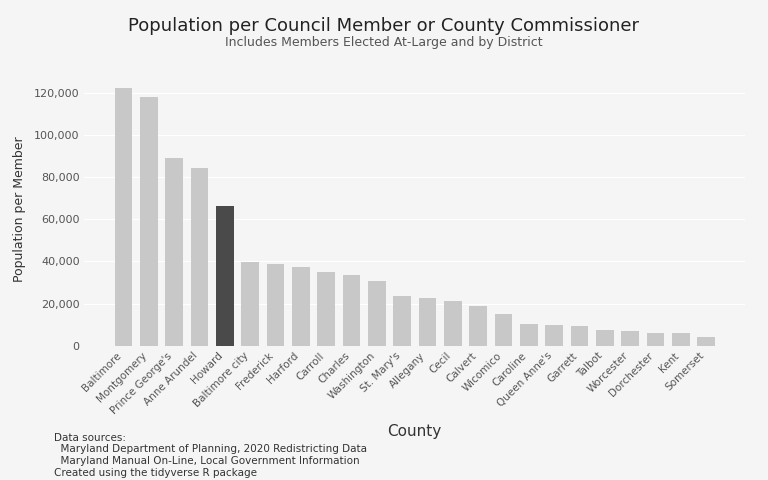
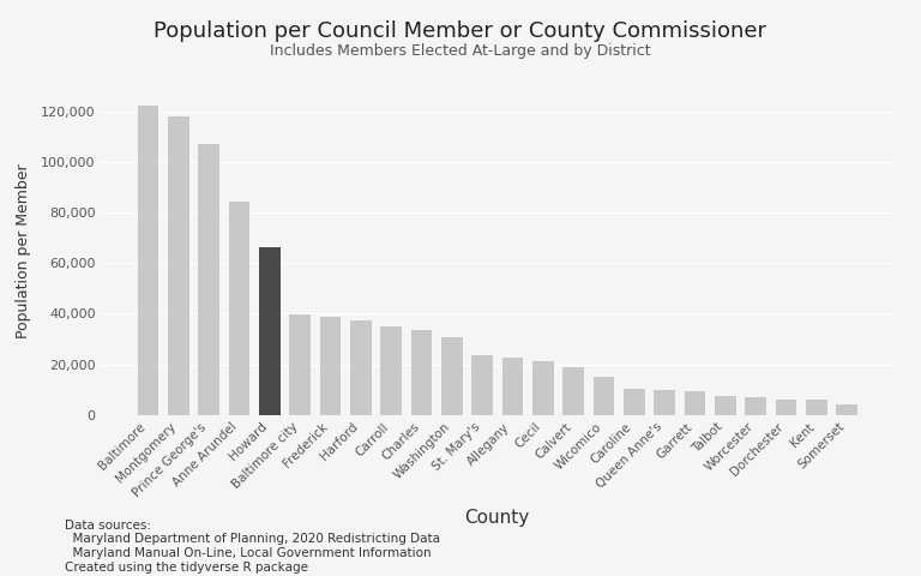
Prince George's: 89,000 -> 107,000
